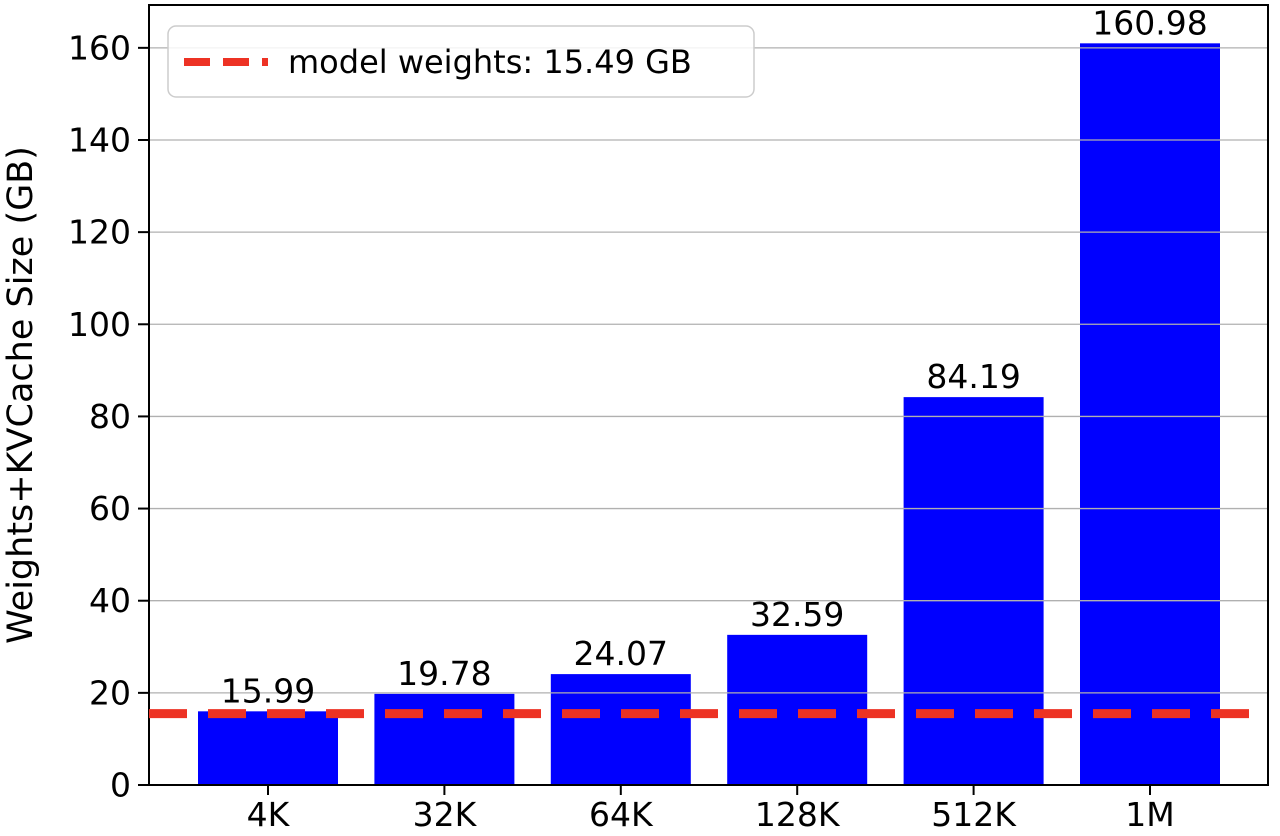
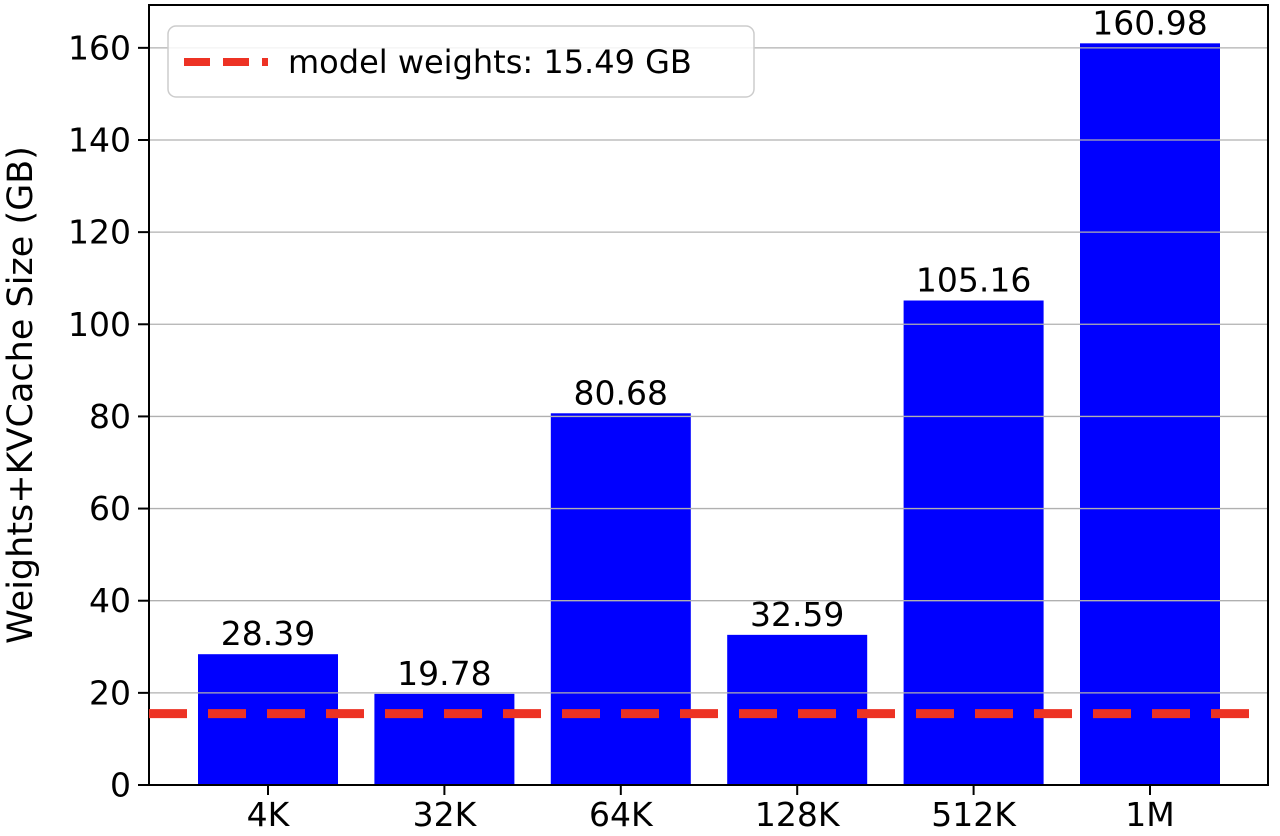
4K: 15.99 -> 28.39
64K: 24.07 -> 80.68
512K: 84.19 -> 105.16
